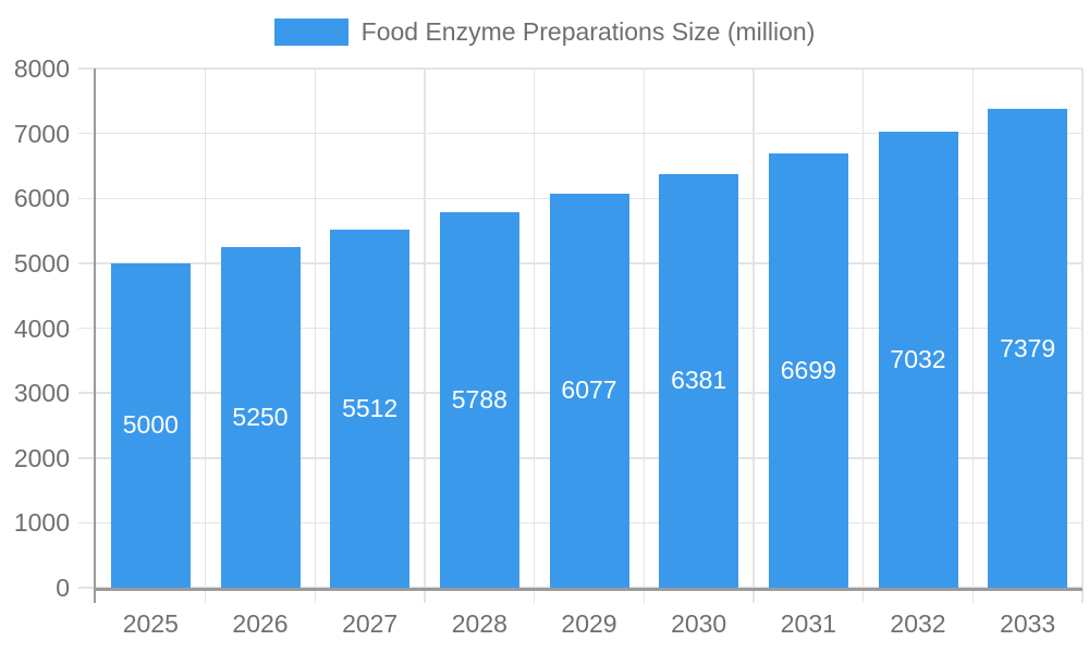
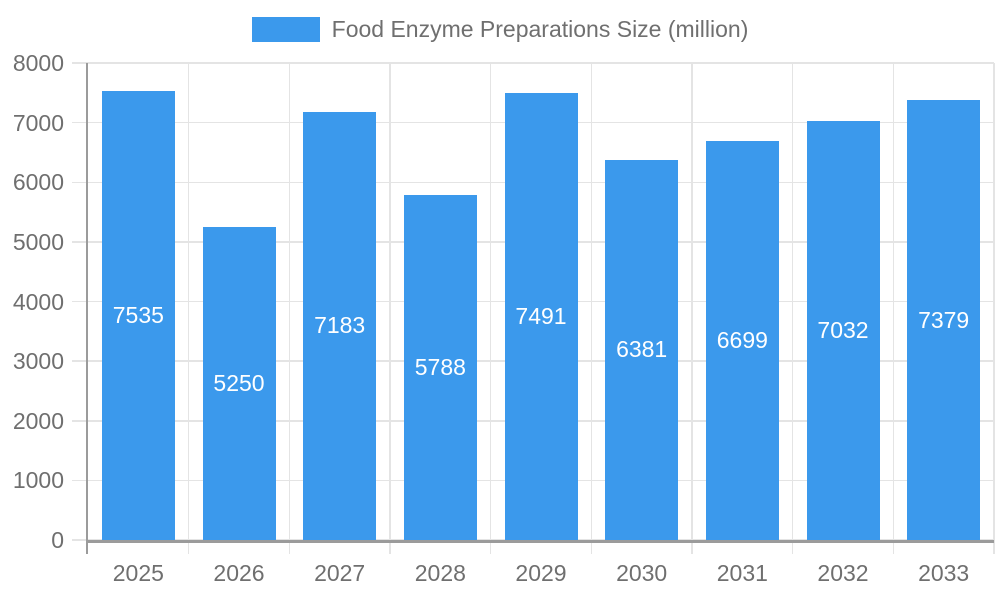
2025: 5000 -> 7535
2027: 5512 -> 7183
2029: 6077 -> 7491
